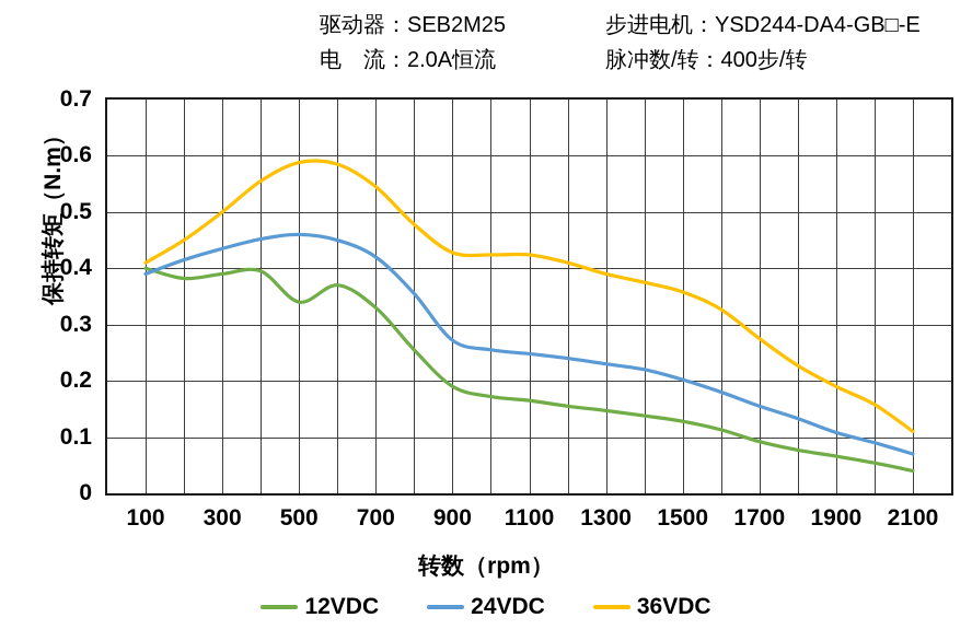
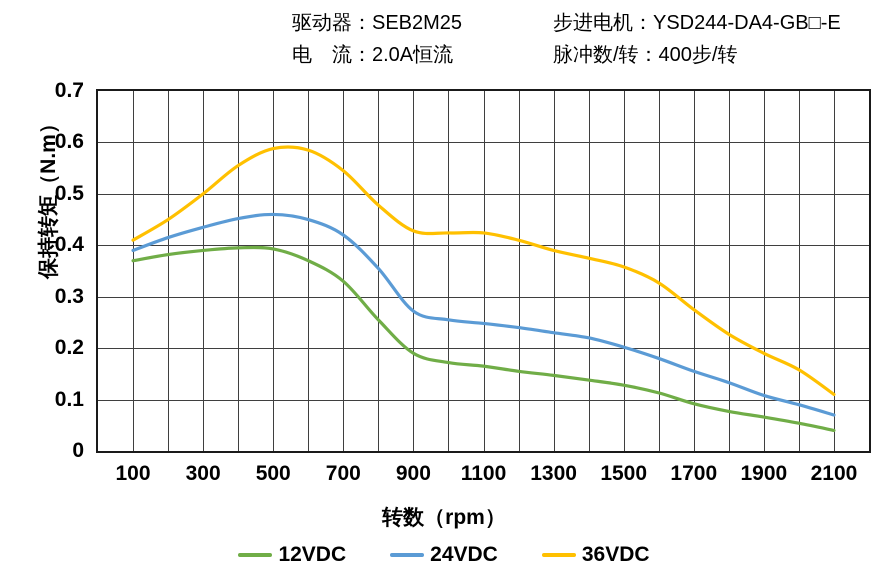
12VDC/100: 0.40 -> 0.37
12VDC/500: 0.34 -> 0.39
